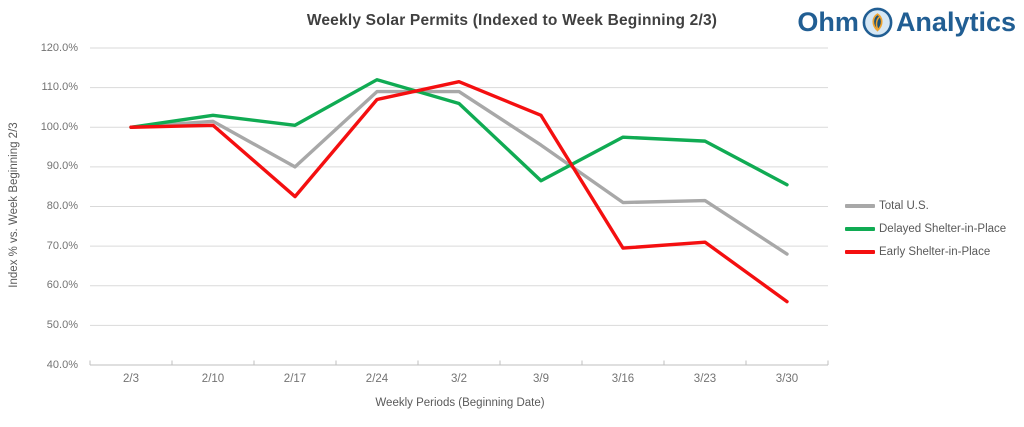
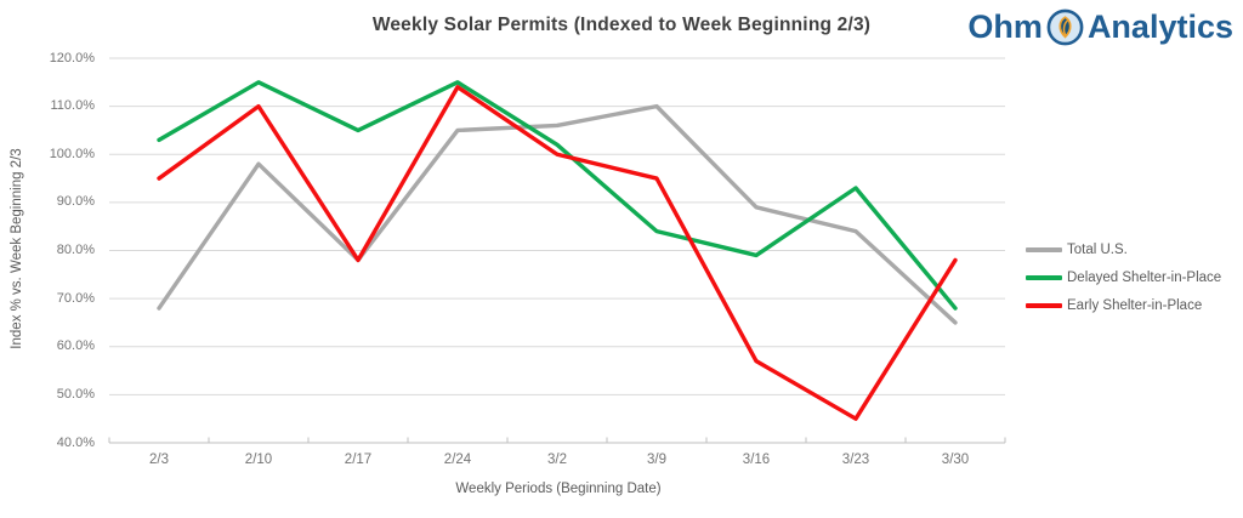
Total U.S./2/3: 100% -> 68%
Delayed Shelter-in-Place/2/3: 100% -> 103%
Early Shelter-in-Place/2/3: 100% -> 95%
Total U.S./2/10: 102% -> 98%
Delayed Shelter-in-Place/2/10: 103% -> 115%
Early Shelter-in-Place/2/10: 100% -> 110%
Total U.S./2/17: 90% -> 78%
Delayed Shelter-in-Place/2/17: 100% -> 105%
Early Shelter-in-Place/2/17: 82% -> 78%
Total U.S./2/24: 109% -> 105%
Delayed Shelter-in-Place/2/24: 112% -> 115%
Early Shelter-in-Place/2/24: 107% -> 114%
Total U.S./3/2: 109% -> 106%
Delayed Shelter-in-Place/3/2: 106% -> 102%
Early Shelter-in-Place/3/2: 112% -> 100%
Total U.S./3/9: 96% -> 110%
Delayed Shelter-in-Place/3/9: 86% -> 84%
Early Shelter-in-Place/3/9: 103% -> 95%
Total U.S./3/16: 81% -> 89%
Delayed Shelter-in-Place/3/16: 98% -> 79%
Early Shelter-in-Place/3/16: 70% -> 57%
Total U.S./3/23: 82% -> 84%
Delayed Shelter-in-Place/3/23: 96% -> 93%
Early Shelter-in-Place/3/23: 71% -> 45%
Total U.S./3/30: 68% -> 65%
Delayed Shelter-in-Place/3/30: 86% -> 68%
Early Shelter-in-Place/3/30: 56% -> 78%
